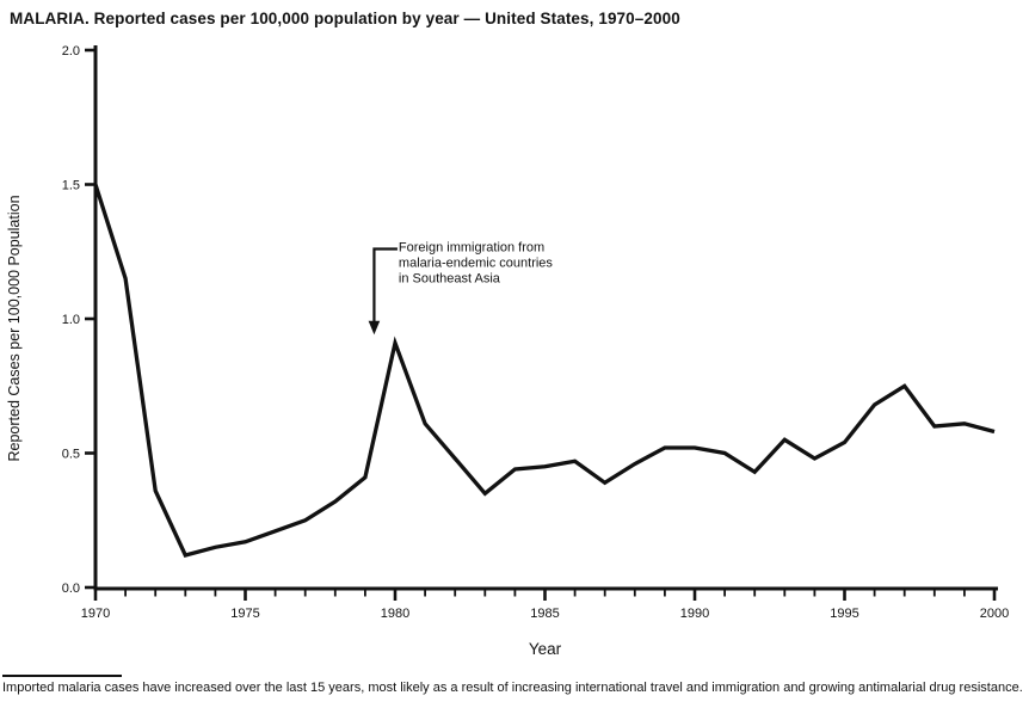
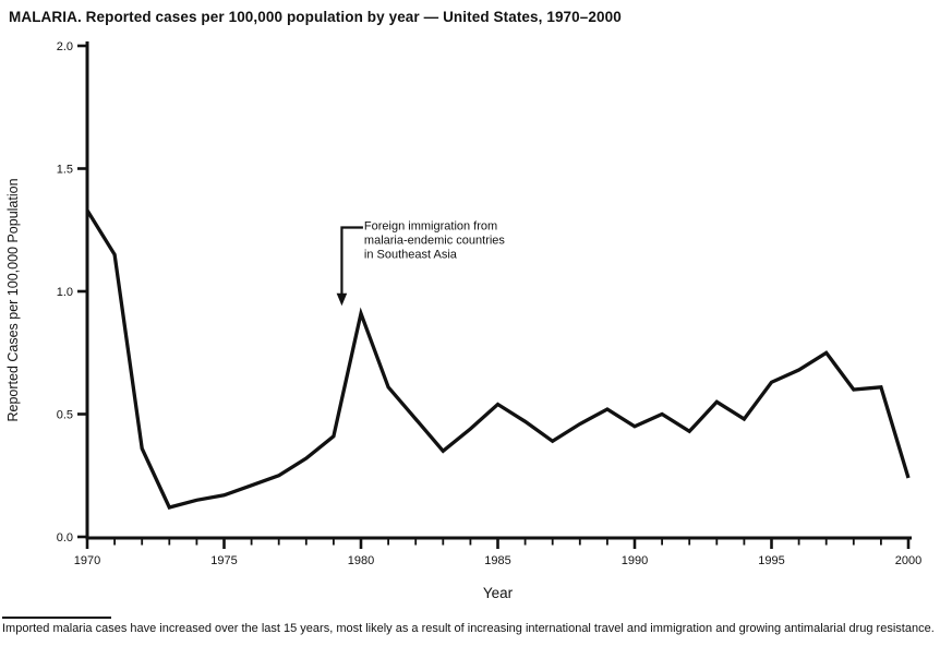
1970: 1.50 -> 1.33
1985: 0.45 -> 0.54
1990: 0.52 -> 0.45
1995: 0.54 -> 0.63
2000: 0.58 -> 0.24
